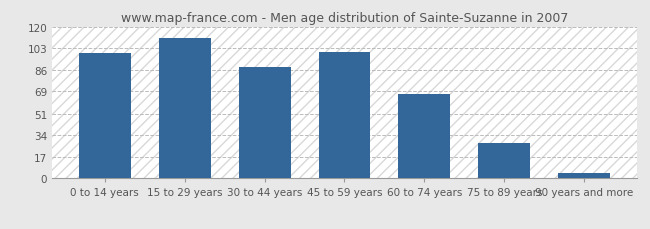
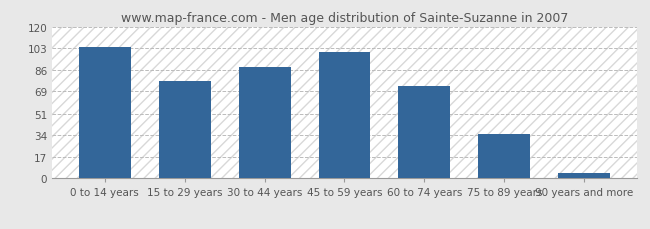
0 to 14 years: 99 -> 104
15 to 29 years: 111 -> 77
60 to 74 years: 67 -> 73
75 to 89 years: 28 -> 35
